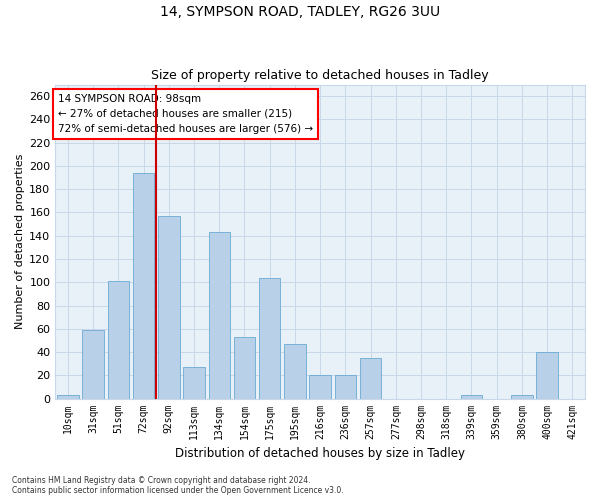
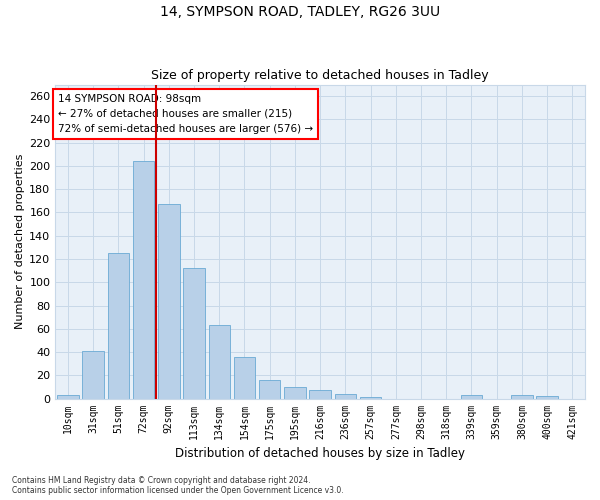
31sqm: 59 -> 41
51sqm: 101 -> 125
72sqm: 194 -> 204
92sqm: 157 -> 167
113sqm: 27 -> 112
134sqm: 143 -> 63
154sqm: 53 -> 36
175sqm: 104 -> 16
195sqm: 47 -> 10
216sqm: 20 -> 7
236sqm: 20 -> 4
257sqm: 35 -> 1
400sqm: 40 -> 2
